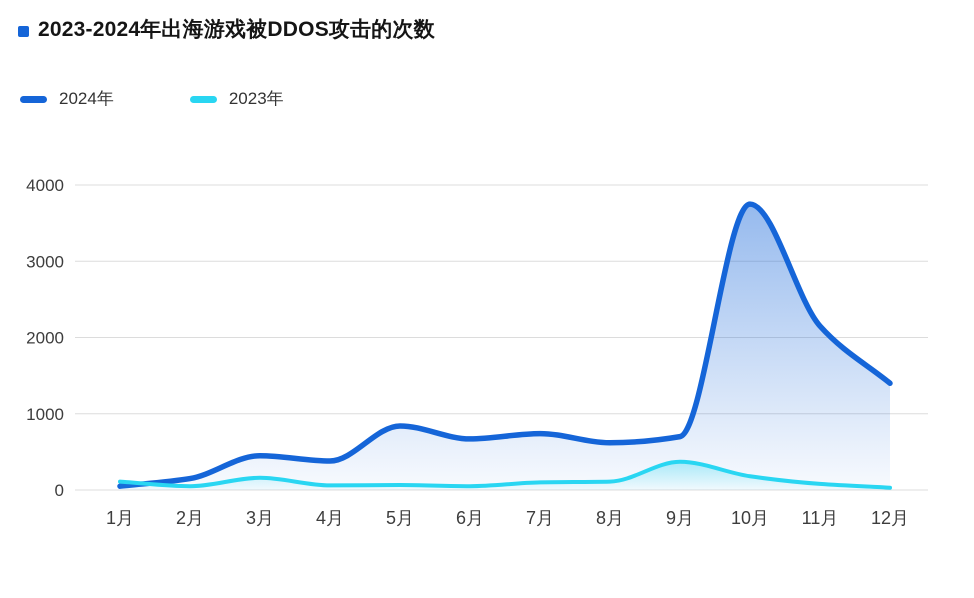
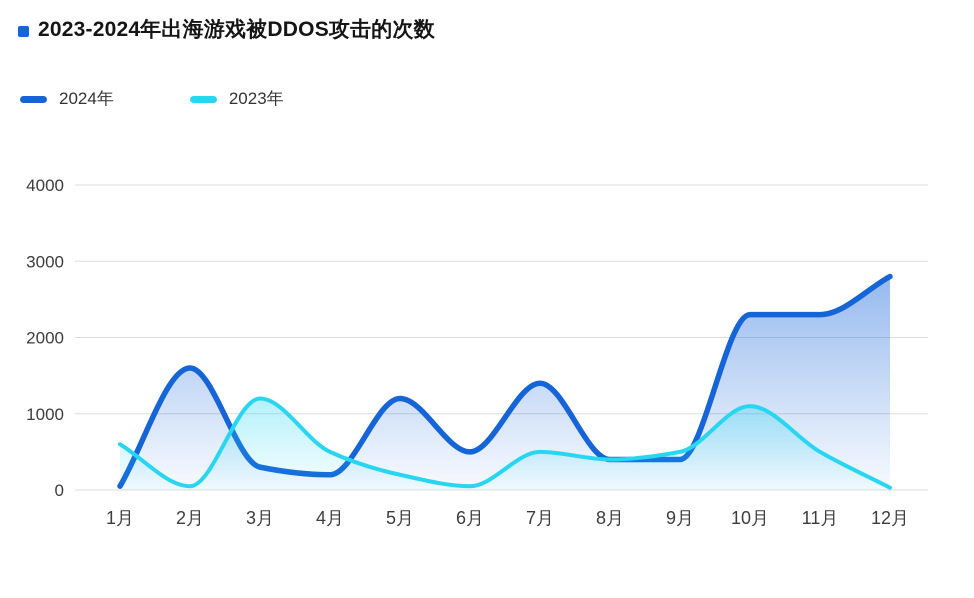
2023年/1月: 100 -> 600
2024年/2月: 200 -> 1600
2024年/3月: 400 -> 300
2023年/3月: 200 -> 1200
2024年/4月: 400 -> 200
2023年/4月: 100 -> 500
2024年/5月: 800 -> 1200
2023年/5月: 100 -> 200
2024年/6月: 700 -> 500
2024年/7月: 700 -> 1400
2023年/7月: 100 -> 500
2024年/8月: 600 -> 400
2023年/8月: 100 -> 400
2024年/9月: 700 -> 400
2023年/9月: 400 -> 500
2024年/10月: 3800 -> 2300
2023年/10月: 200 -> 1100
2024年/11月: 2200 -> 2300
2023年/11月: 100 -> 500
2024年/12月: 1400 -> 2800
